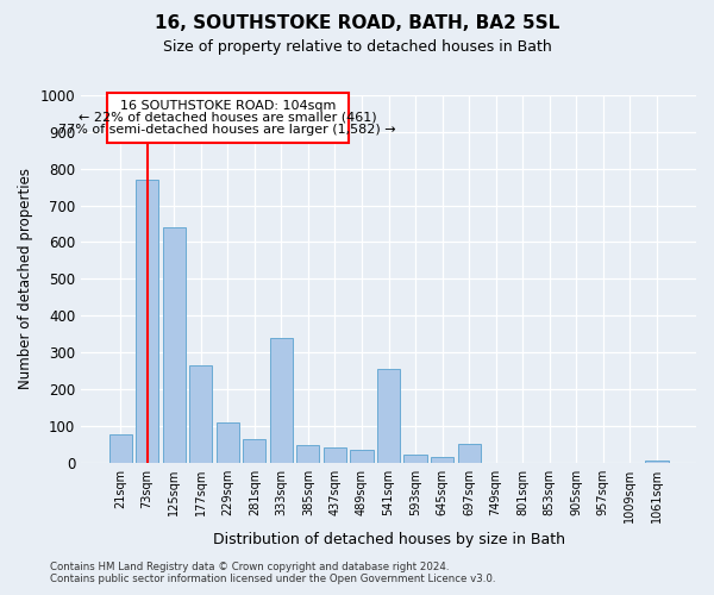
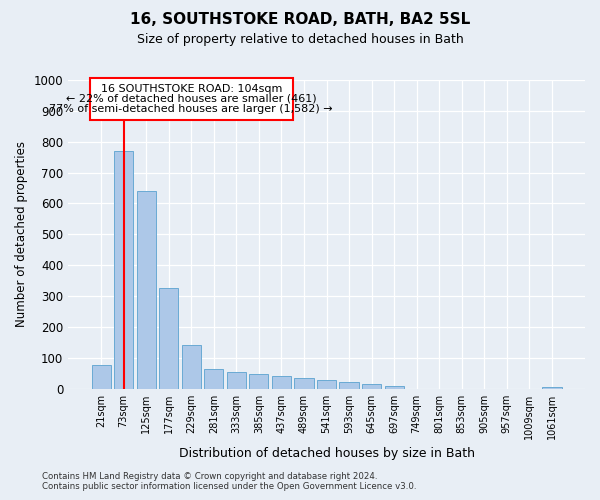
177sqm: 265 -> 325
229sqm: 110 -> 140
333sqm: 340 -> 55
541sqm: 255 -> 28
697sqm: 50 -> 8
